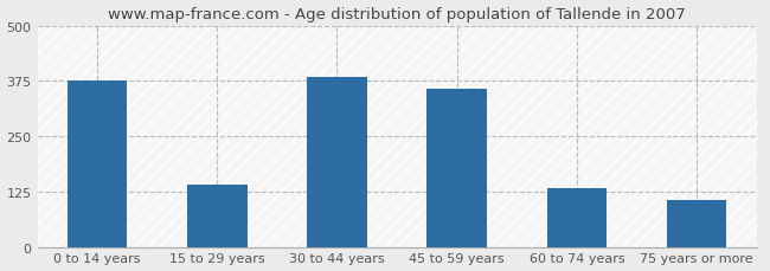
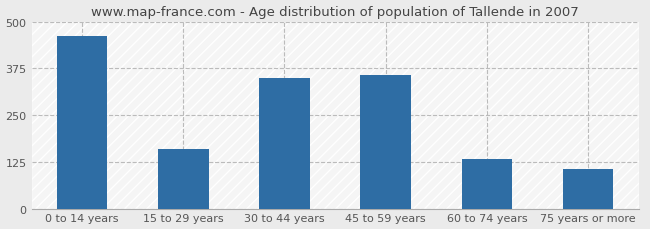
0 to 14 years: 376 -> 460
15 to 29 years: 141 -> 160
30 to 44 years: 383 -> 350
